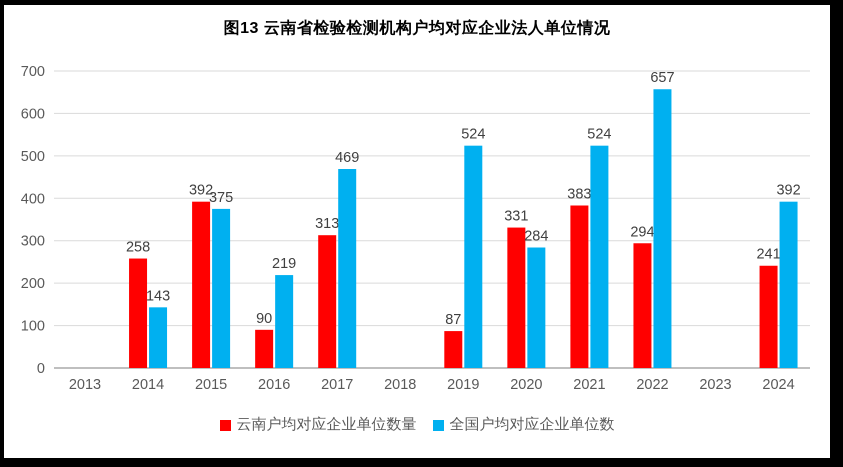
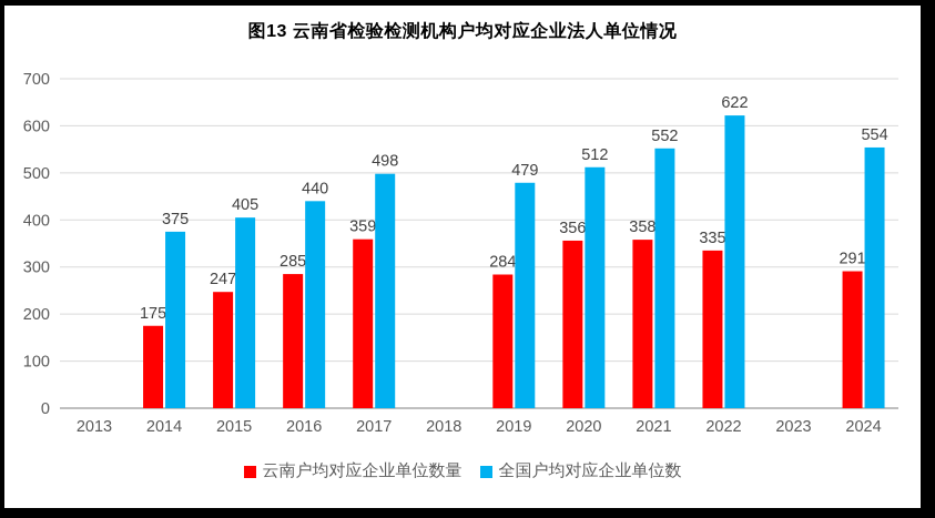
云南户均对应企业单位数量/2014: 258 -> 175
全国户均对应企业单位数/2014: 143 -> 375
云南户均对应企业单位数量/2015: 392 -> 247
全国户均对应企业单位数/2015: 375 -> 405
云南户均对应企业单位数量/2016: 90 -> 285
全国户均对应企业单位数/2016: 219 -> 440
云南户均对应企业单位数量/2017: 313 -> 359
全国户均对应企业单位数/2017: 469 -> 498
云南户均对应企业单位数量/2019: 87 -> 284
全国户均对应企业单位数/2019: 524 -> 479
云南户均对应企业单位数量/2020: 331 -> 356
全国户均对应企业单位数/2020: 284 -> 512
云南户均对应企业单位数量/2021: 383 -> 358
全国户均对应企业单位数/2021: 524 -> 552
云南户均对应企业单位数量/2022: 294 -> 335
全国户均对应企业单位数/2022: 657 -> 622
云南户均对应企业单位数量/2024: 241 -> 291
全国户均对应企业单位数/2024: 392 -> 554
